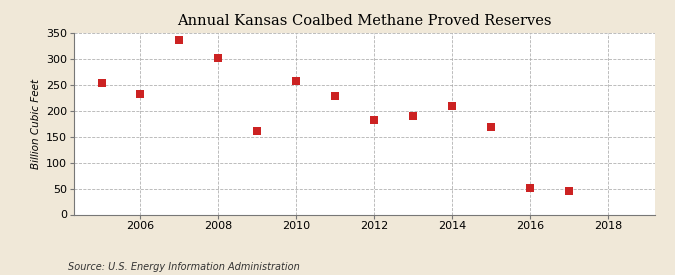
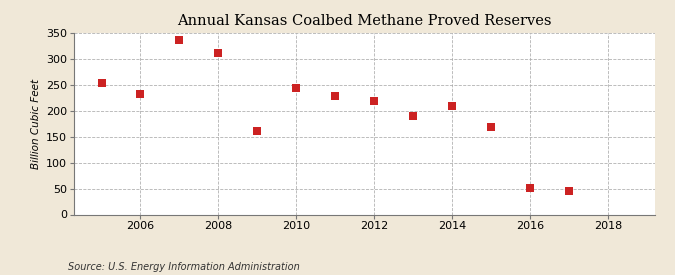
2008: 301 -> 312
2010: 258 -> 244
2012: 183 -> 218
